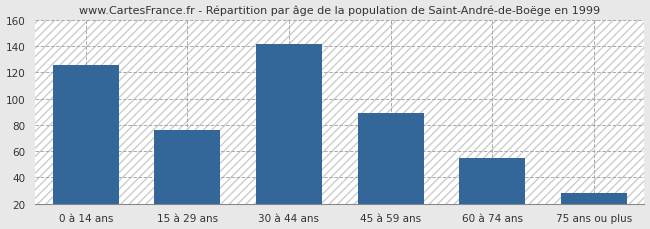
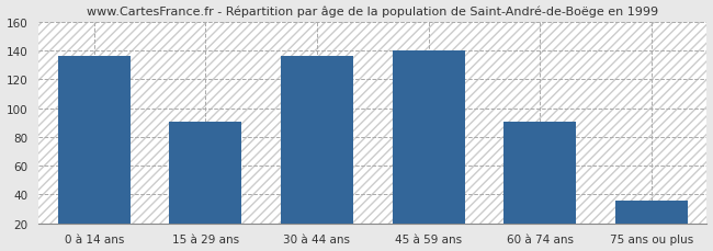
0 à 14 ans: 126 -> 136
15 à 29 ans: 76 -> 91
30 à 44 ans: 142 -> 136
45 à 59 ans: 89 -> 140
60 à 74 ans: 55 -> 91
75 ans ou plus: 28 -> 36
